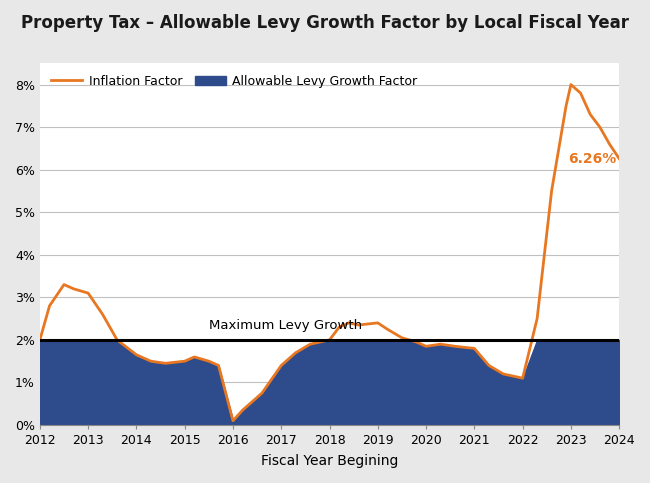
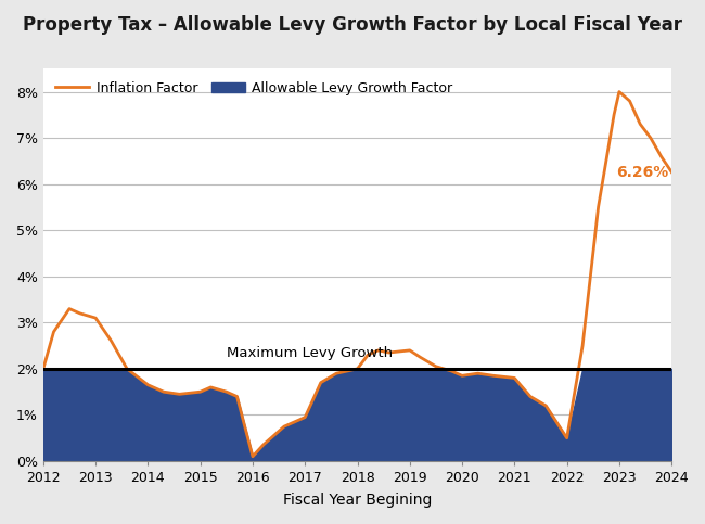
Inflation Factor/2017: 1.40% -> 0.95%
Inflation Factor/2022: 1.10% -> 0.50%
